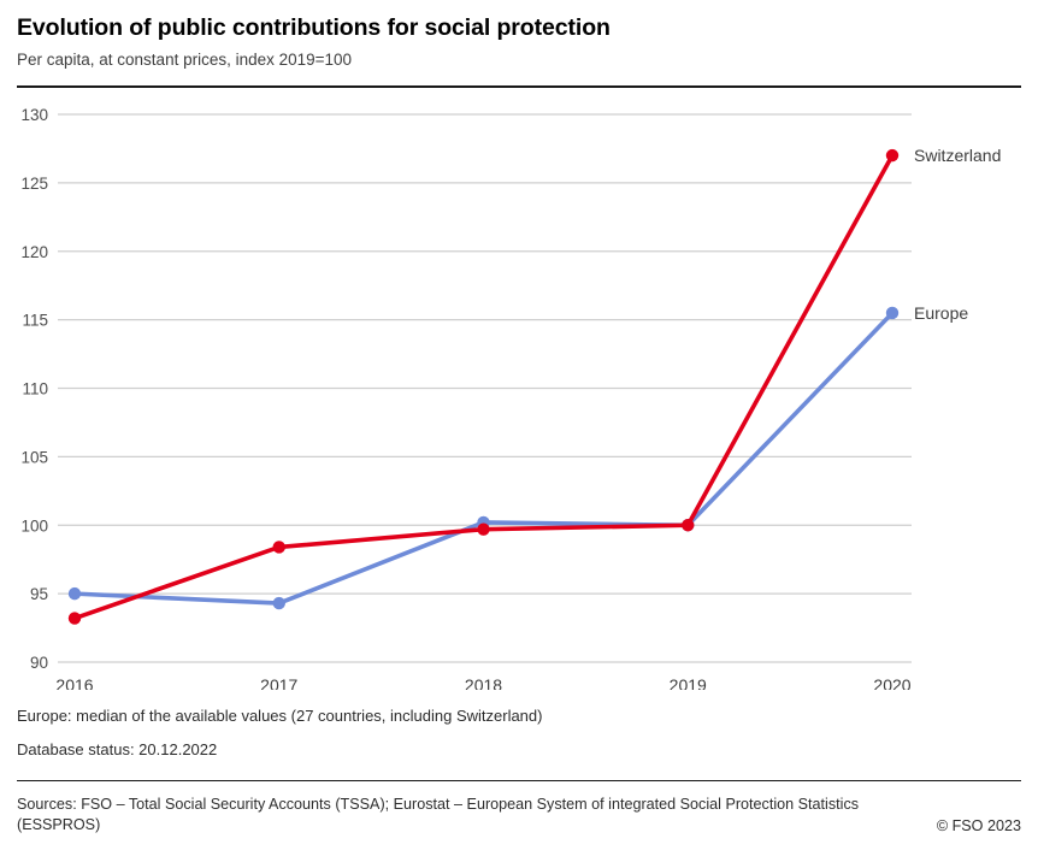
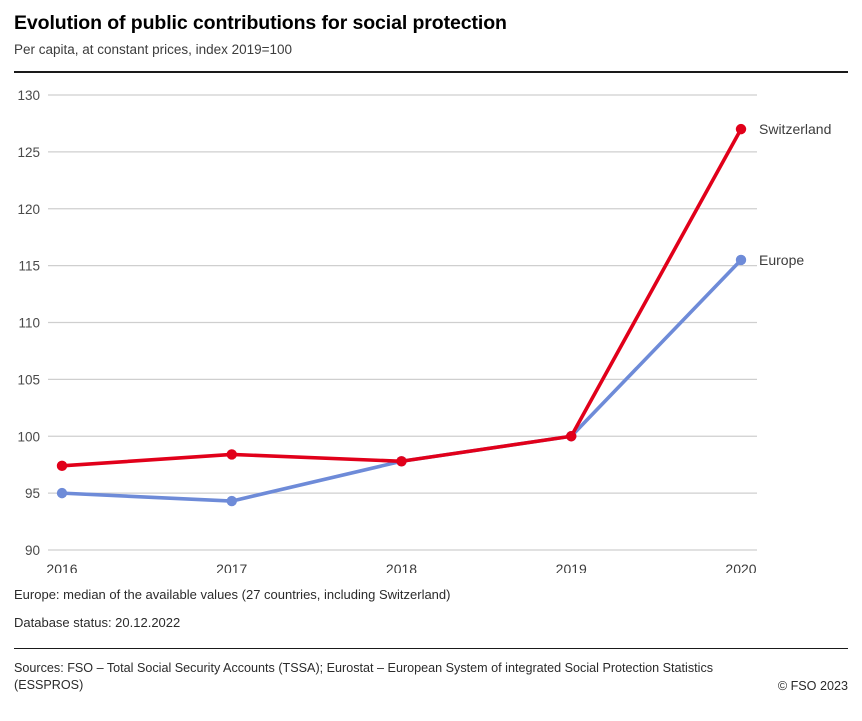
Switzerland/2016: 93.2 -> 97.4
Switzerland/2018: 99.7 -> 97.8
Europe/2018: 100.2 -> 97.8
